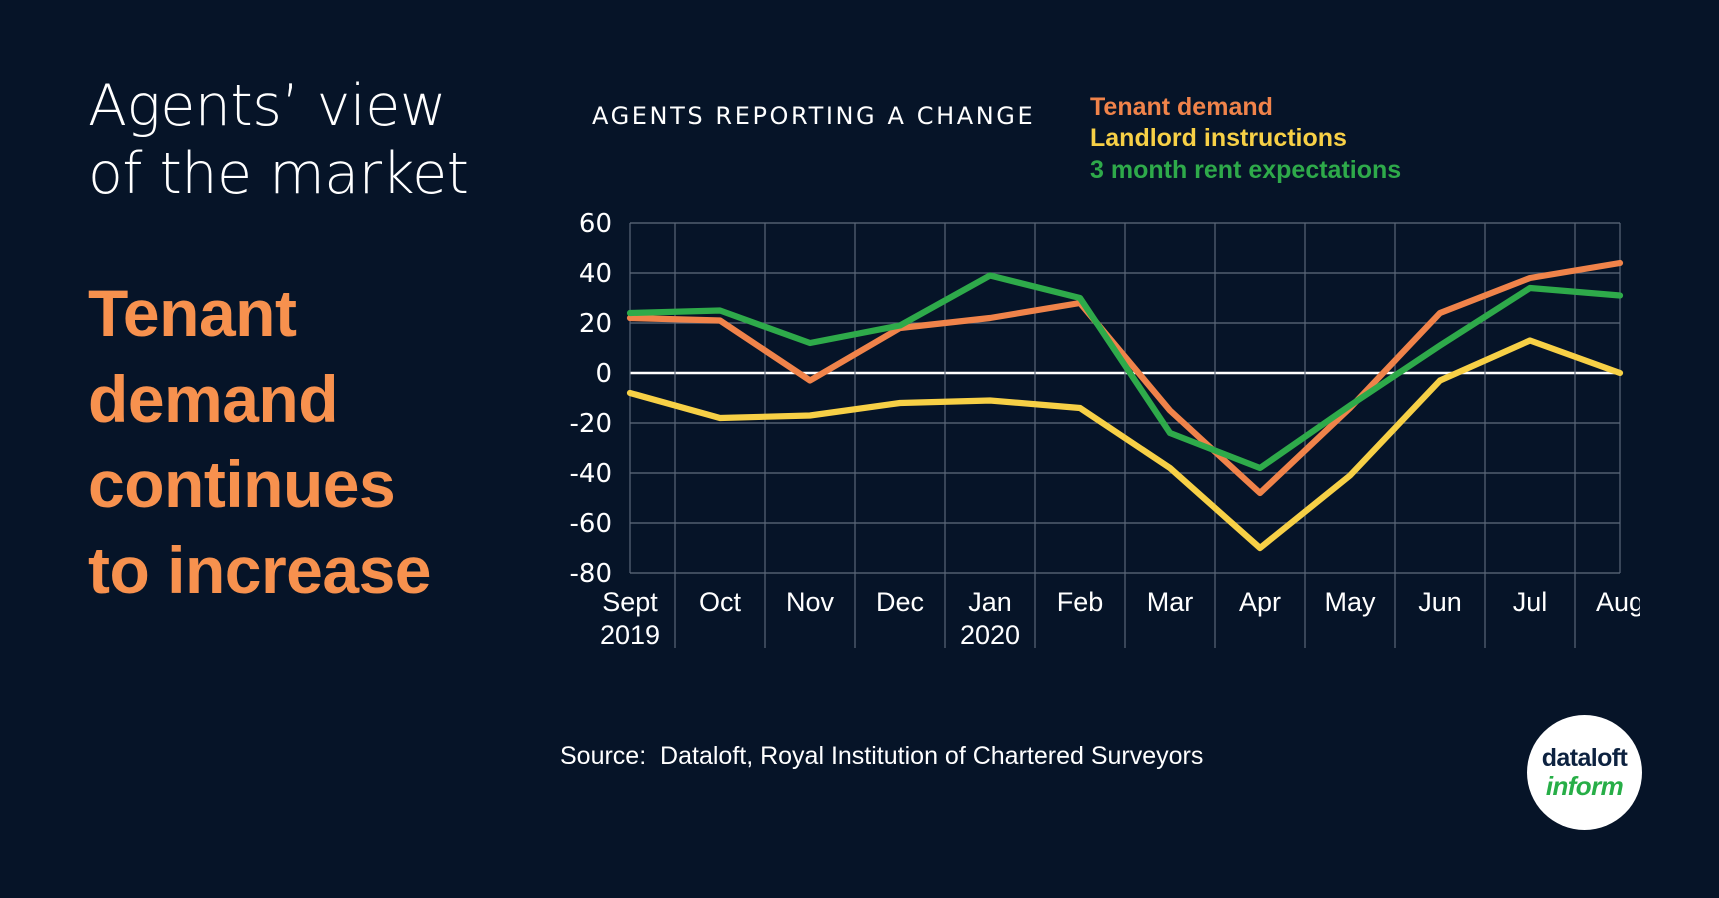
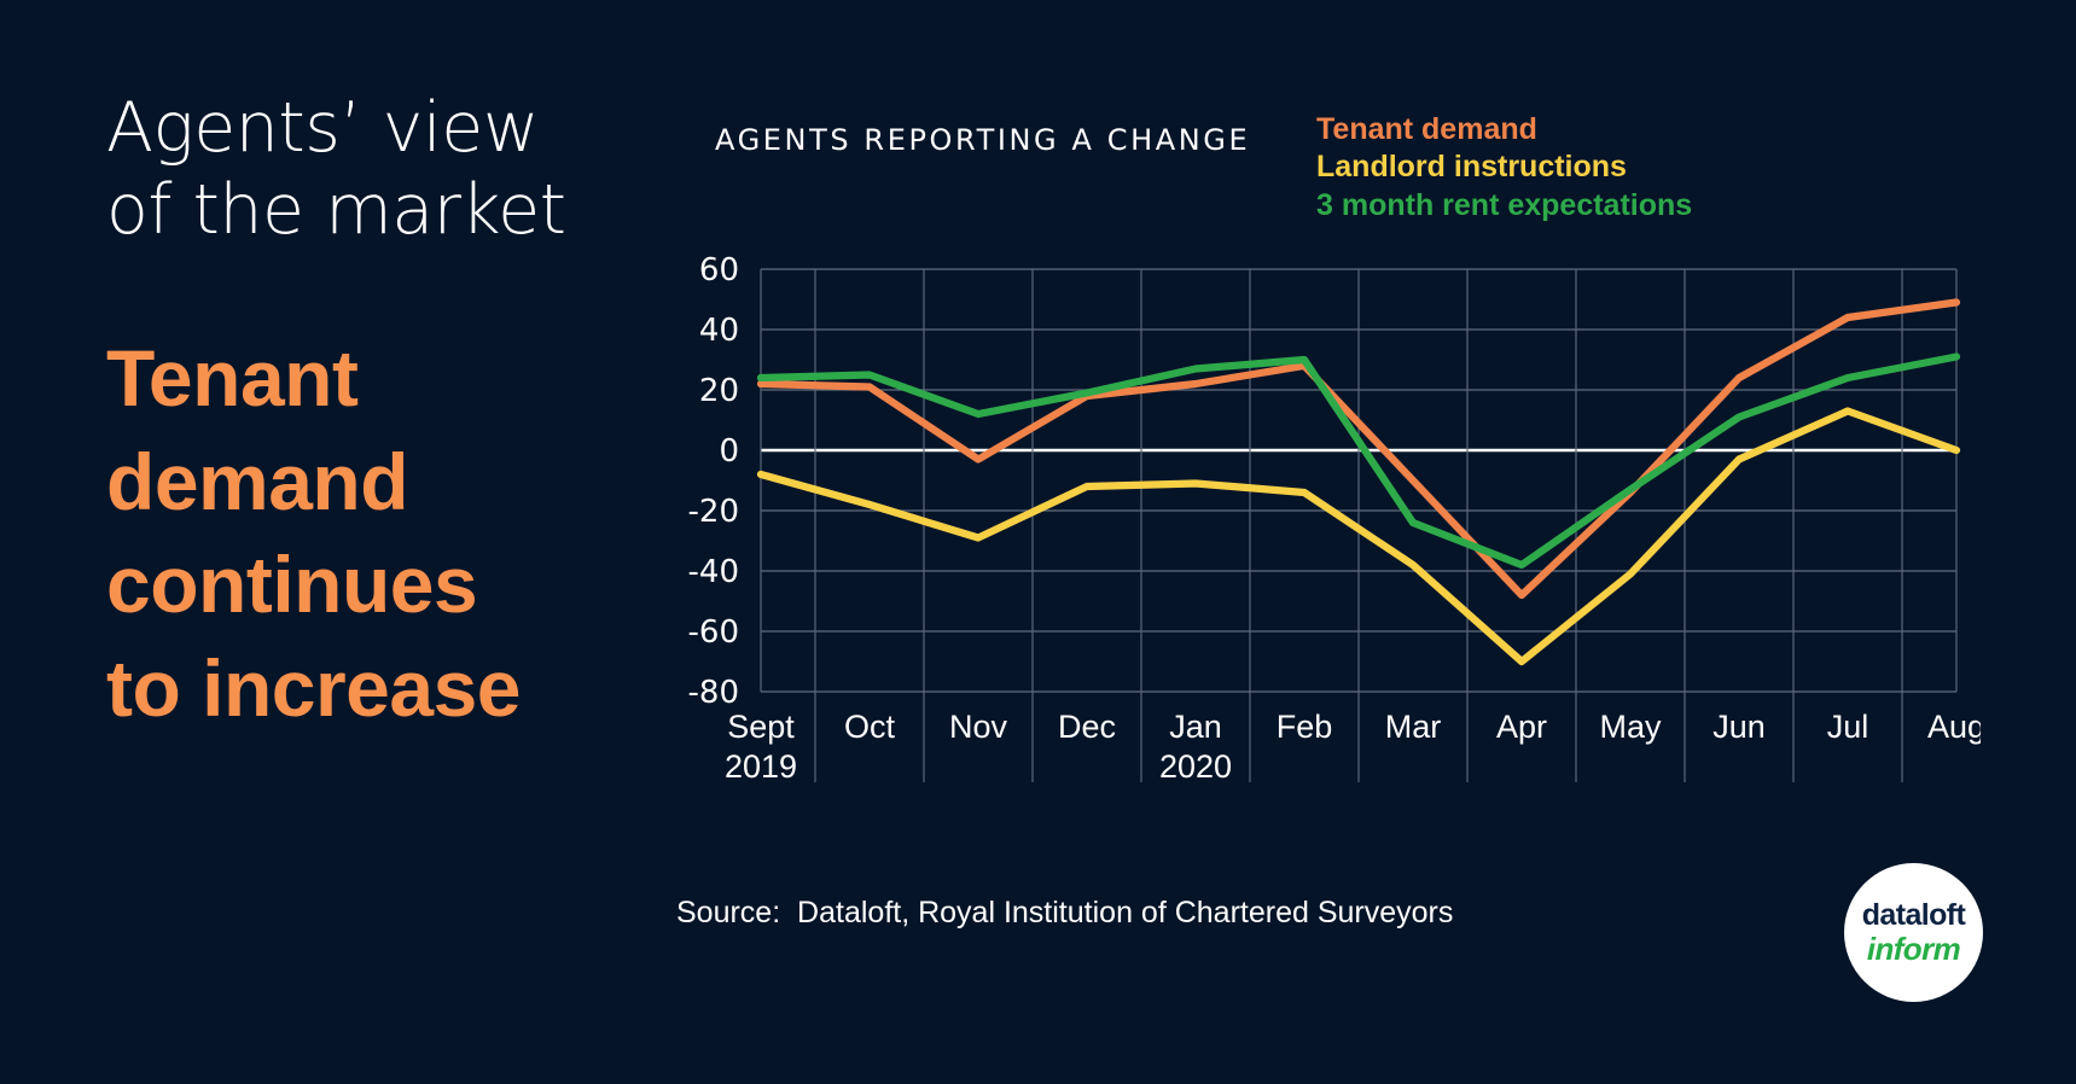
Landlord instructions/Nov: -17 -> -29
3 month rent expectations/Jan 2020: 39 -> 27
Tenant demand/Mar: -15 -> -10
Tenant demand/Jul: 38 -> 44
3 month rent expectations/Jul: 34 -> 24
Tenant demand/Aug: 44 -> 49
